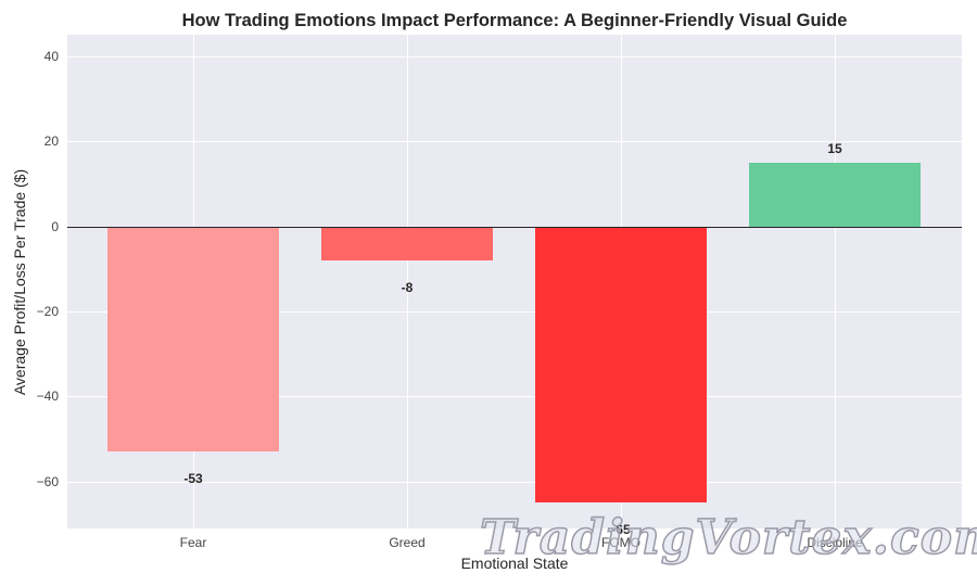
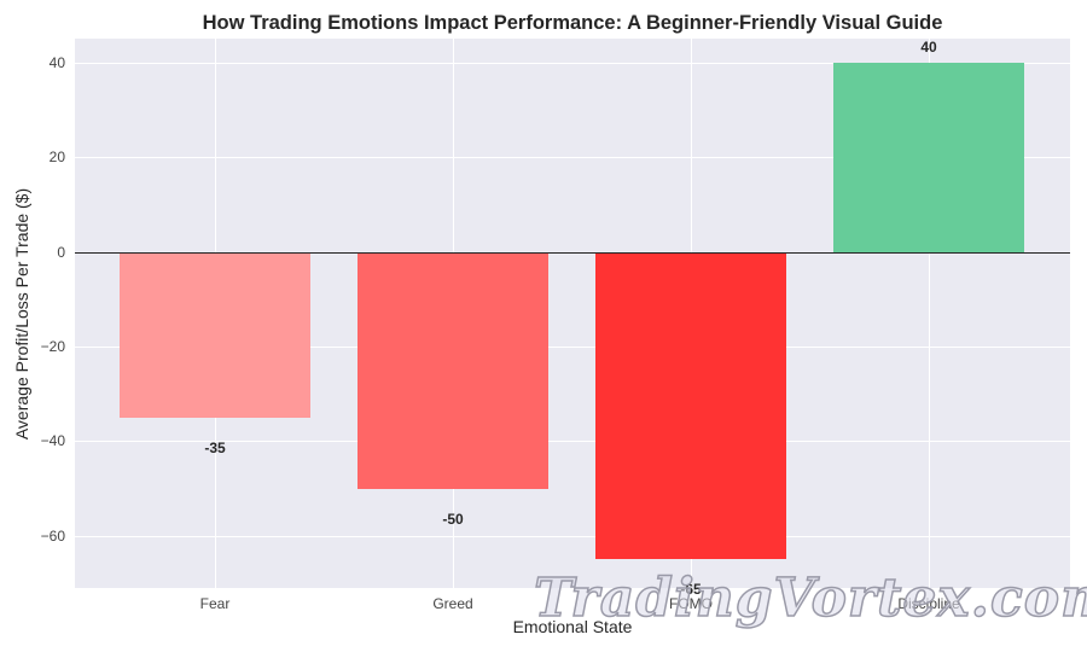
Fear: -53 -> -35
Greed: -8 -> -50
Discipline: 15 -> 40
